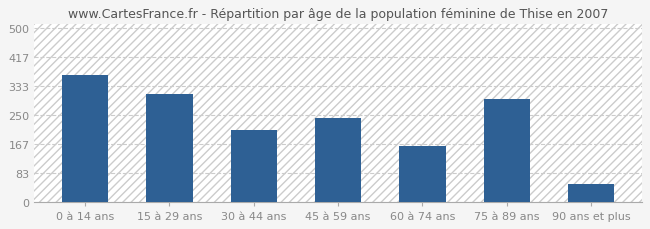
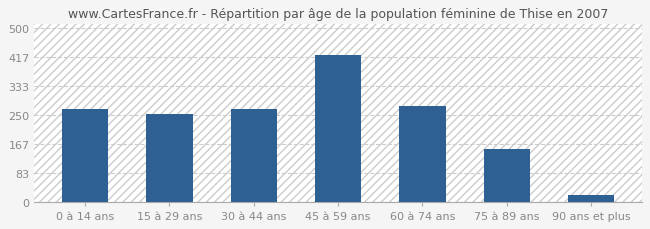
0 à 14 ans: 365 -> 265
15 à 29 ans: 310 -> 252
30 à 44 ans: 205 -> 265
45 à 59 ans: 240 -> 422
60 à 74 ans: 160 -> 275
75 à 89 ans: 295 -> 152
90 ans et plus: 50 -> 18
